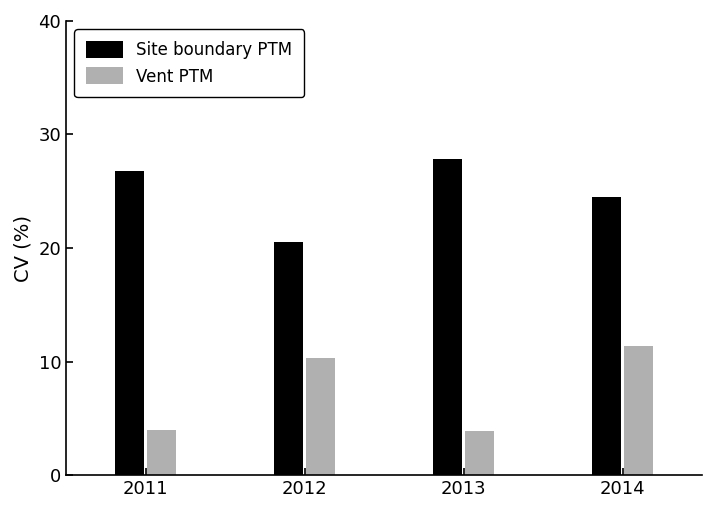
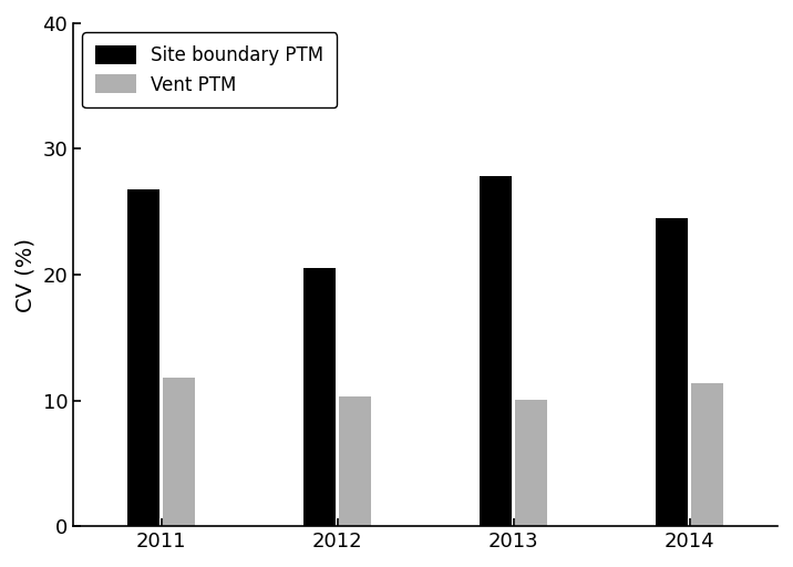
Vent PTM/2011: 4.0 -> 11.8
Vent PTM/2013: 3.9 -> 10.1
